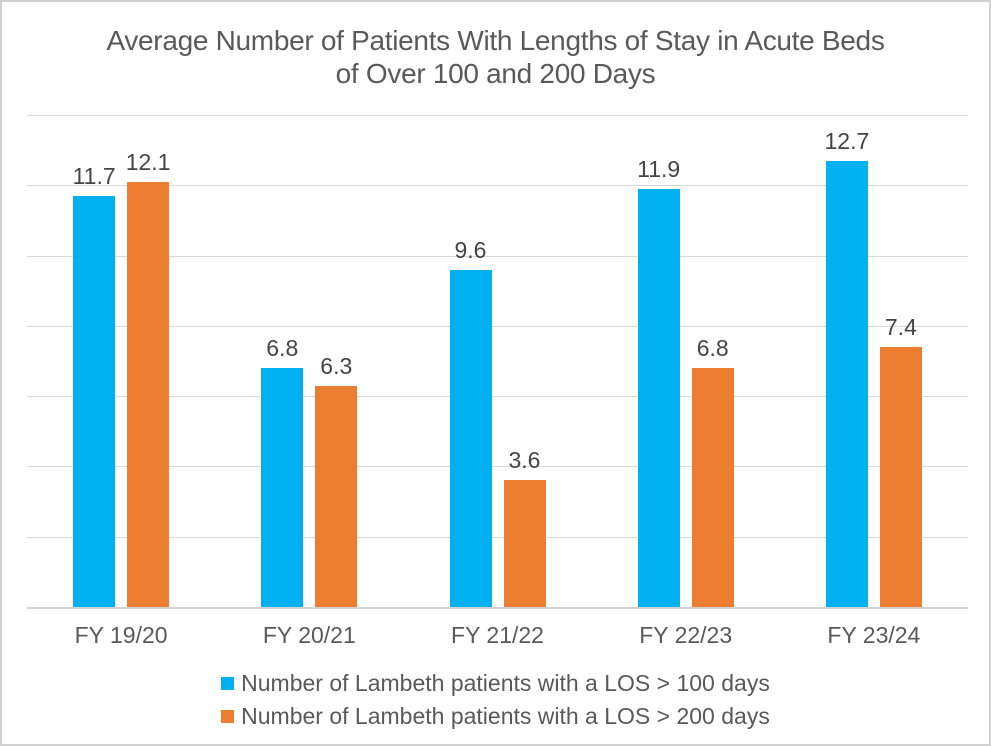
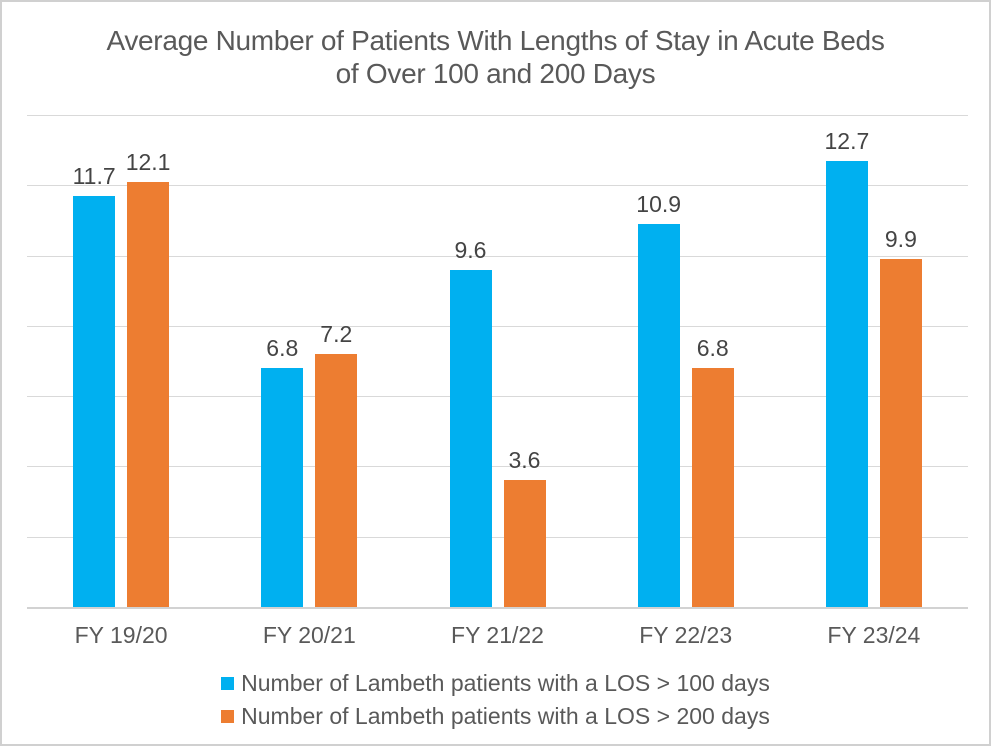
Number of Lambeth patients with a LOS > 200 days/FY 20/21: 6.3 -> 7.2
Number of Lambeth patients with a LOS > 100 days/FY 22/23: 11.9 -> 10.9
Number of Lambeth patients with a LOS > 200 days/FY 23/24: 7.4 -> 9.9
